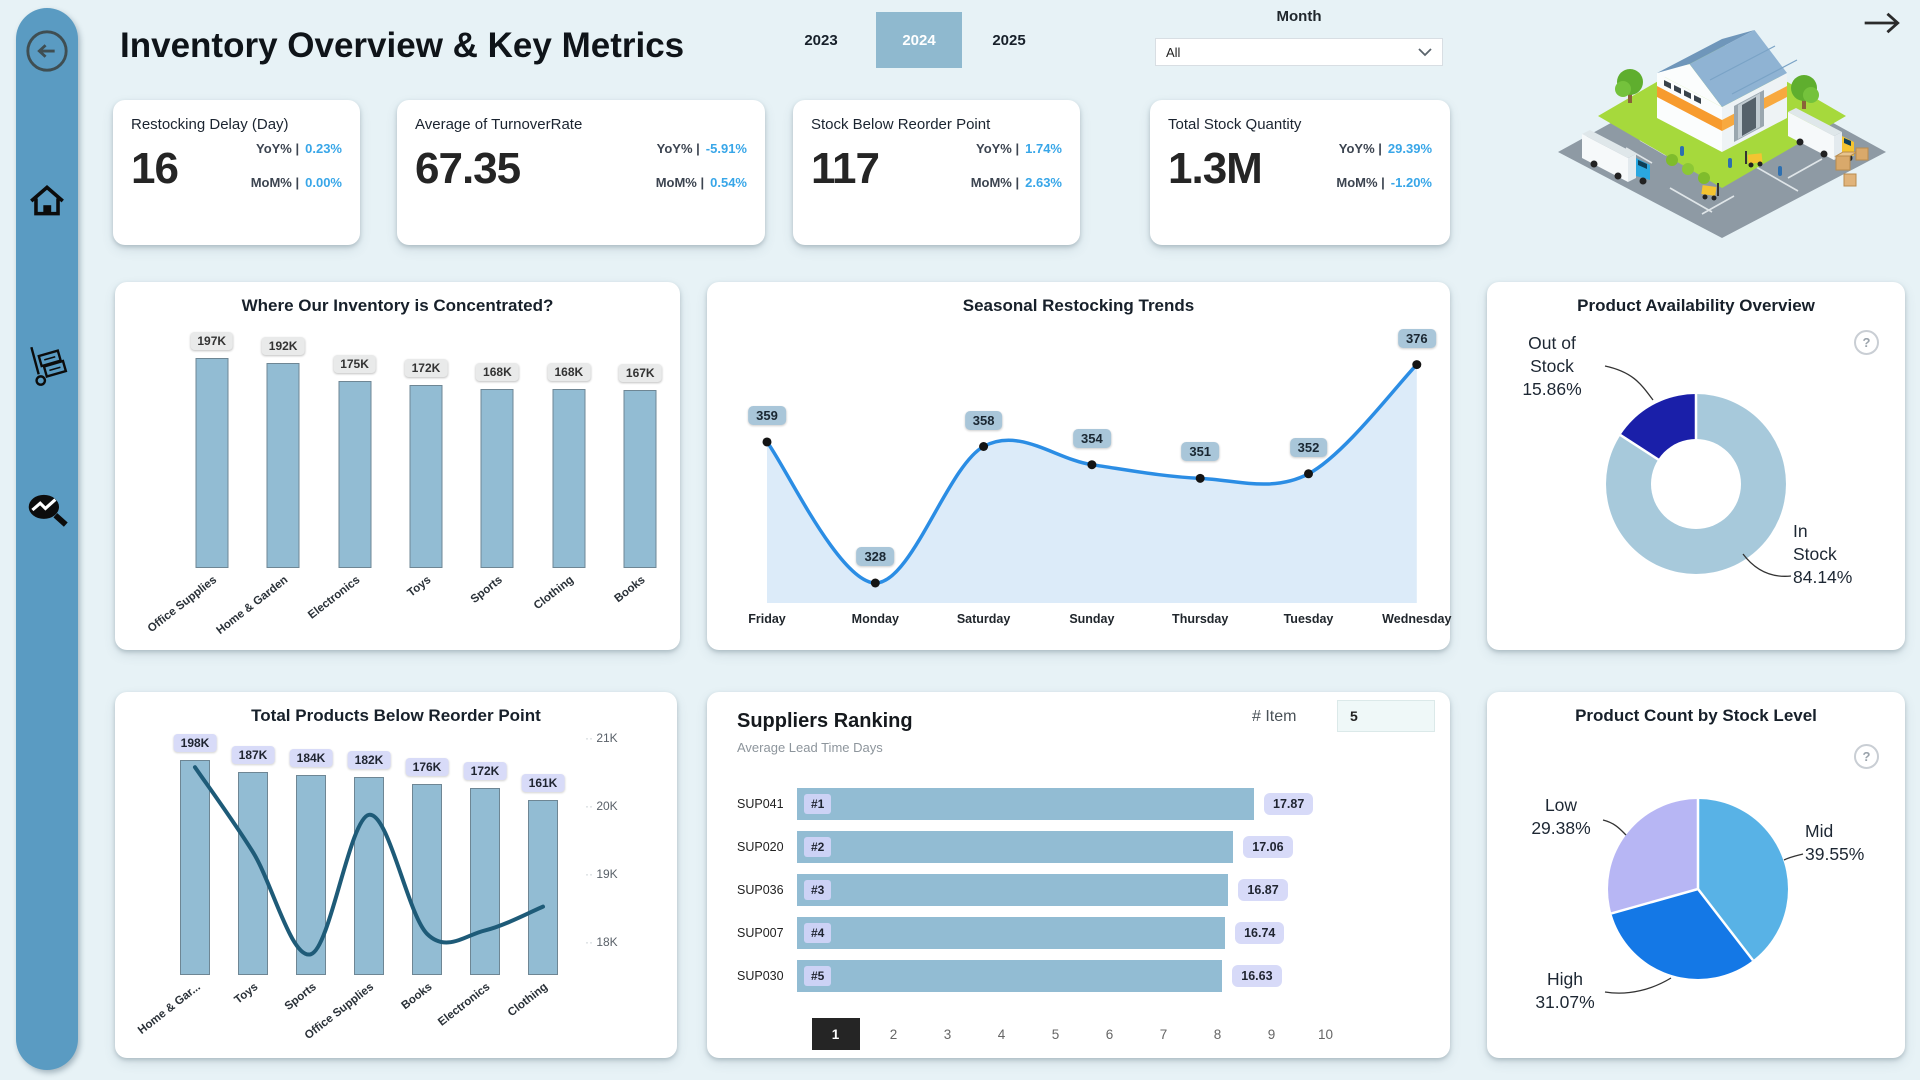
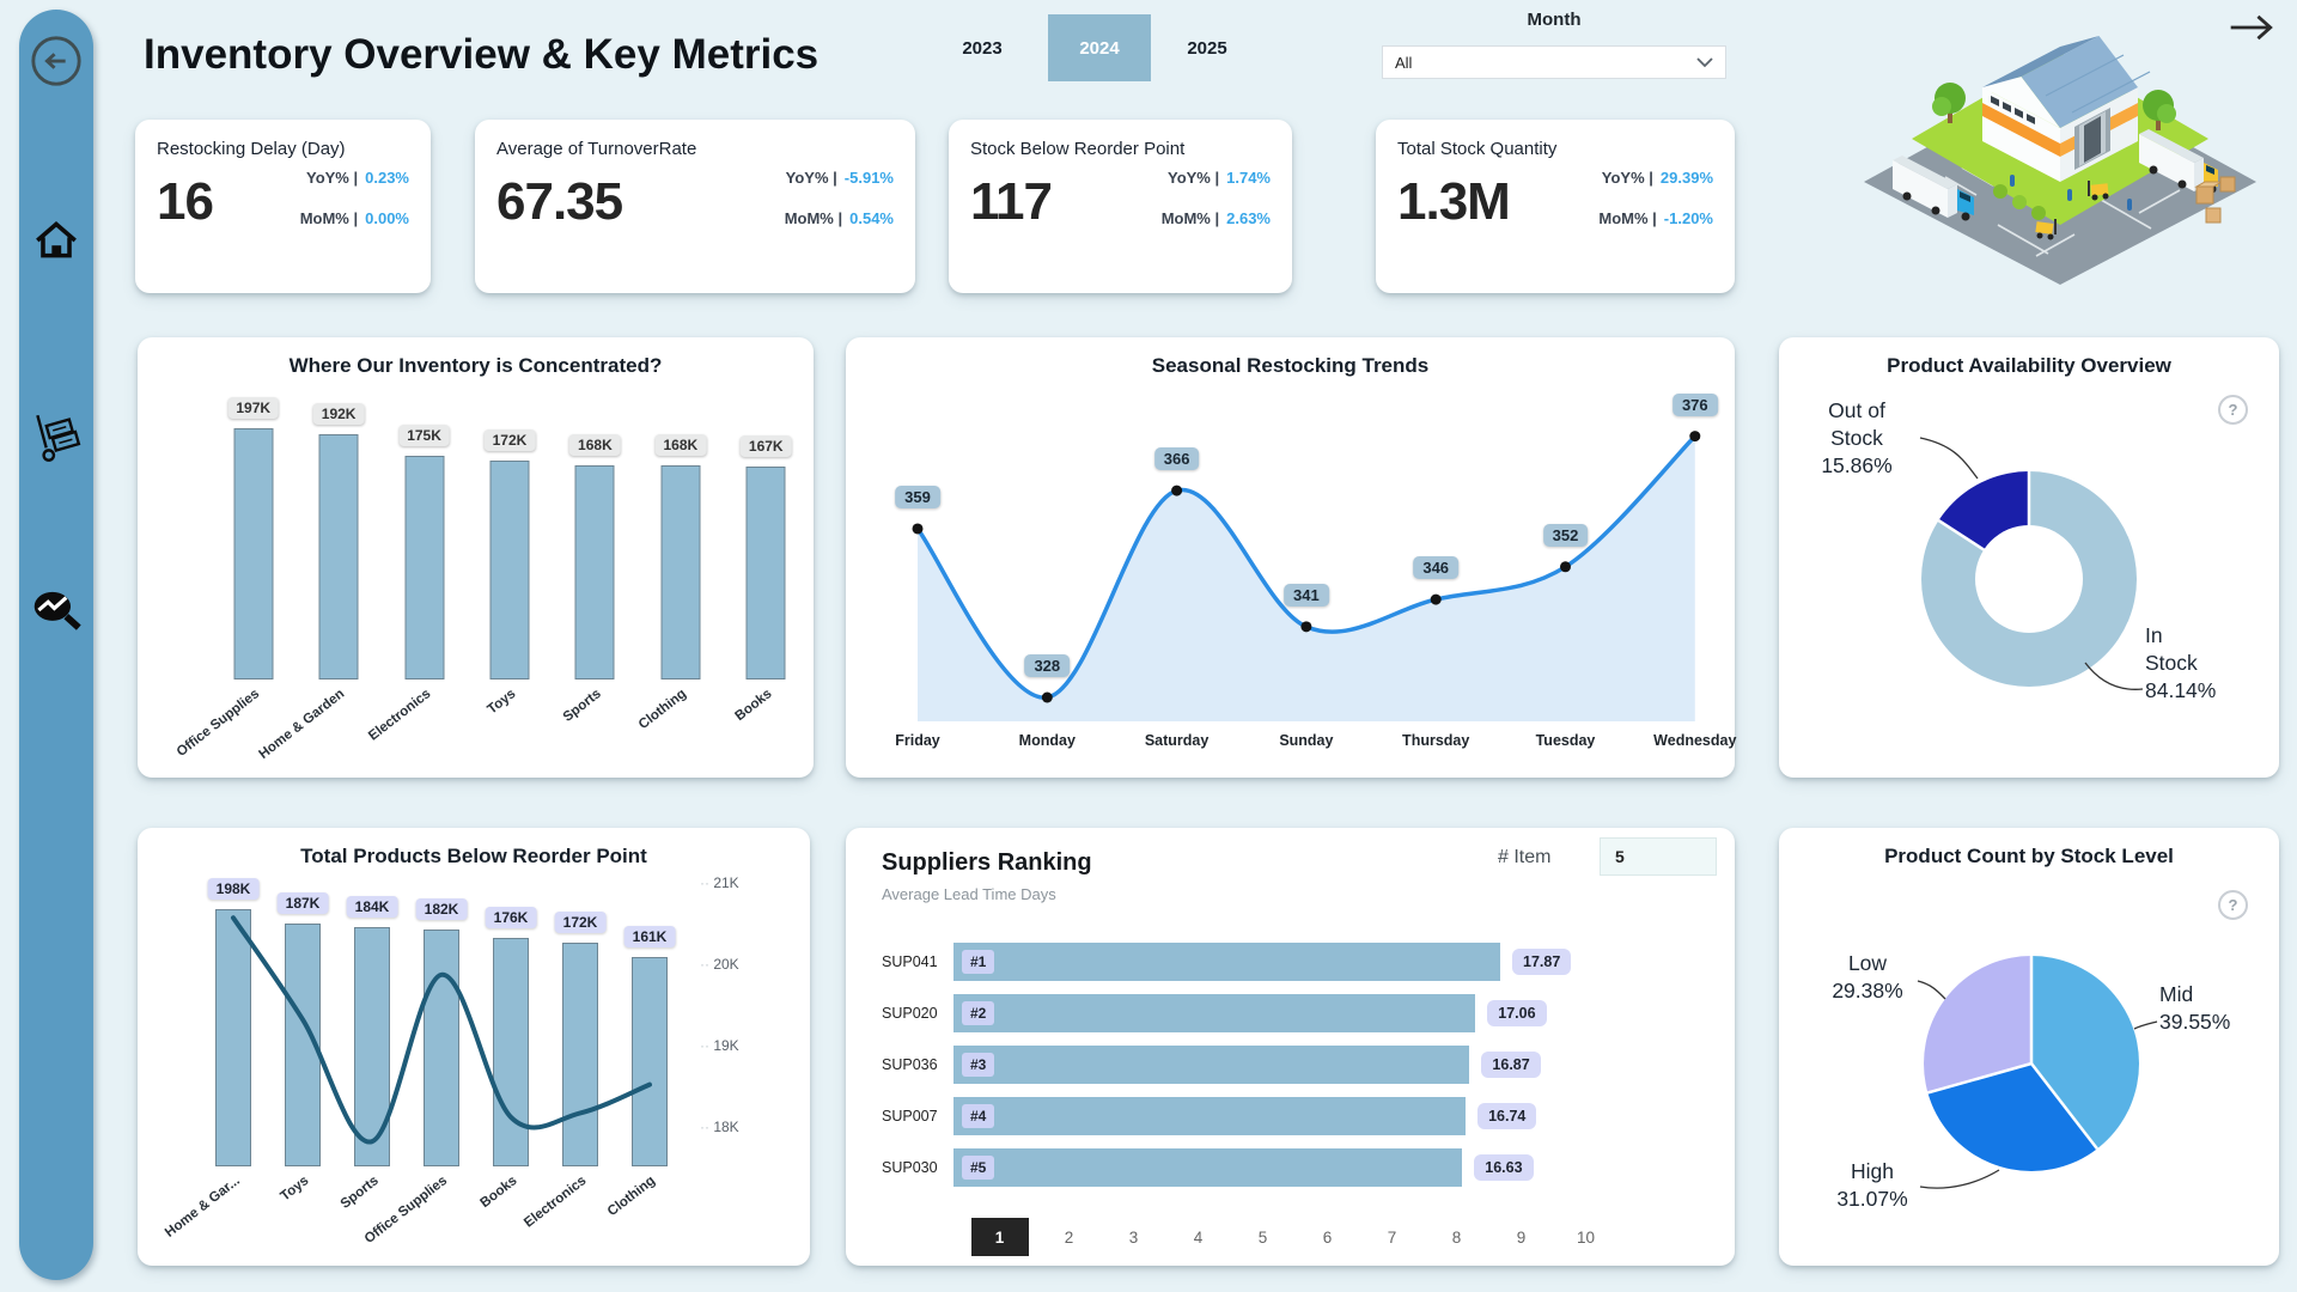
Seasonal Restocking Trends/Saturday: 358 -> 366
Seasonal Restocking Trends/Sunday: 354 -> 341
Seasonal Restocking Trends/Thursday: 351 -> 346
